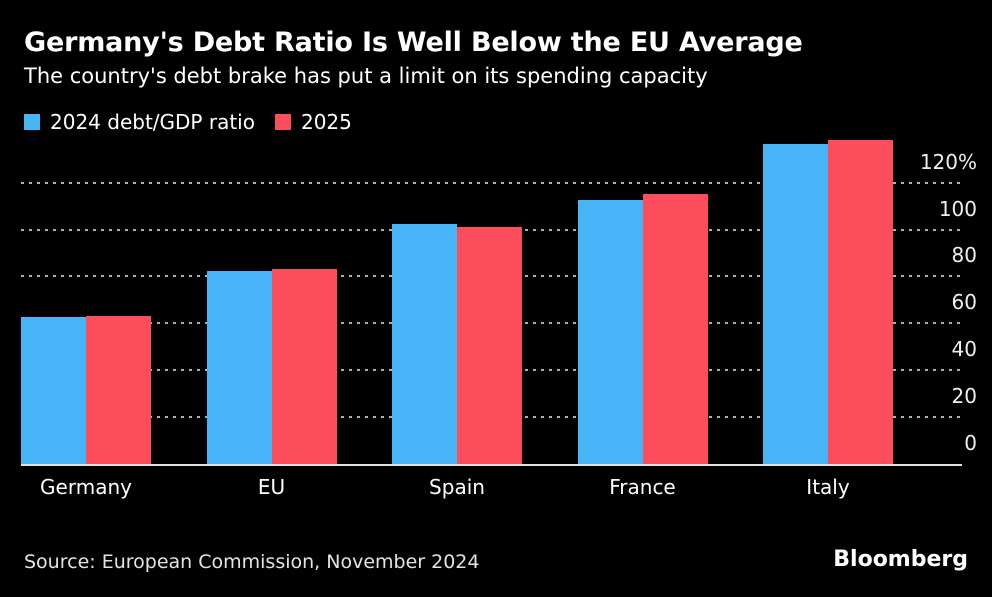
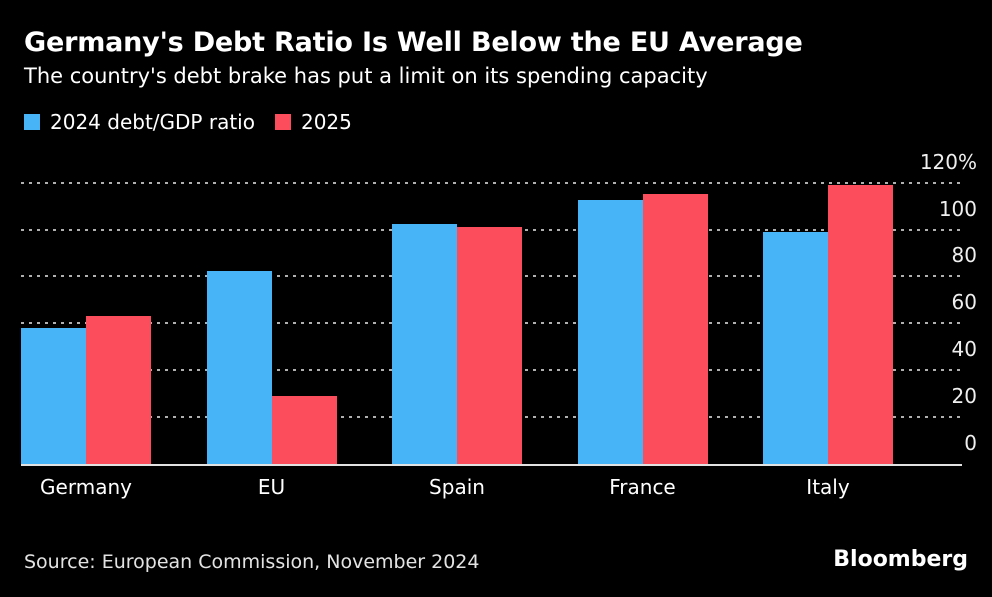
2024 debt/GDP ratio/Germany: 63% -> 58%
2025/EU: 83% -> 29%
2024 debt/GDP ratio/Italy: 137% -> 99%
2025/Italy: 138% -> 119%
